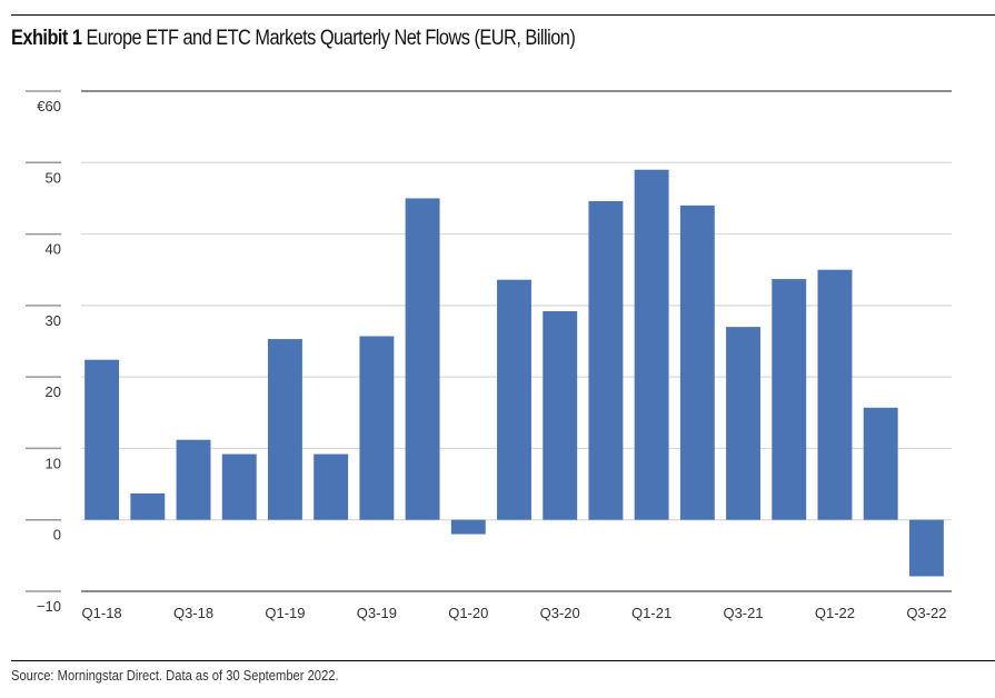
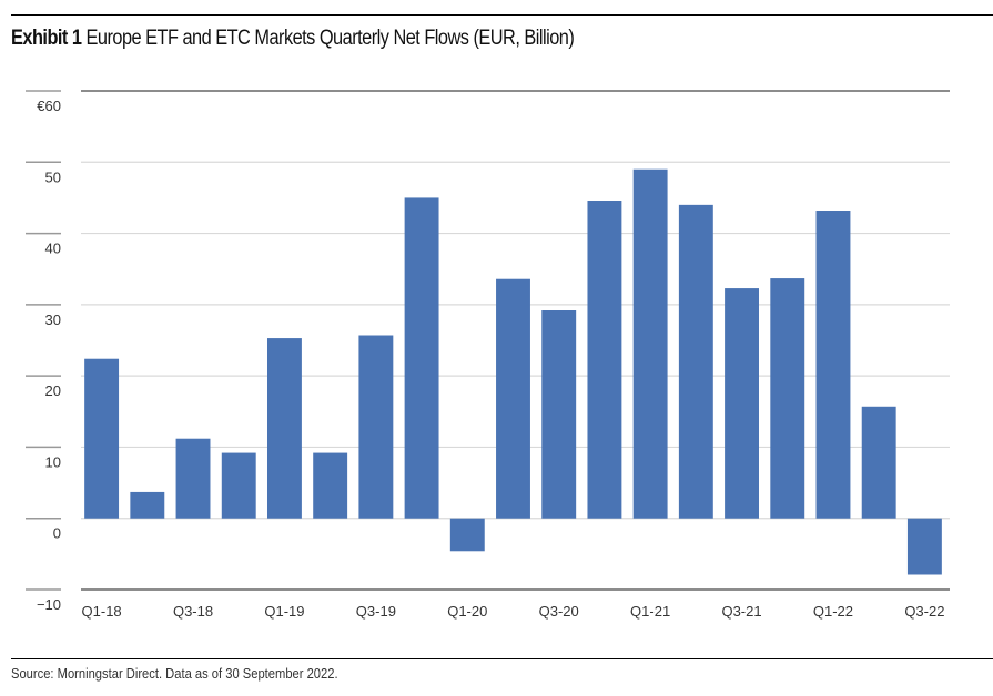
Q1-20: -€2 -> -€5
Q3-21: €27 -> €32
Q1-22: €35 -> €43
